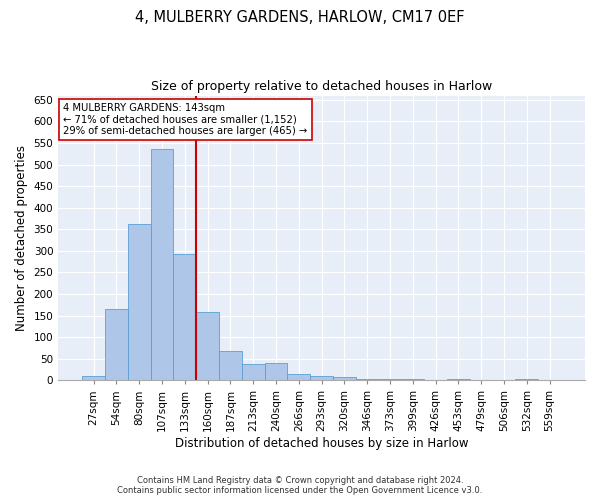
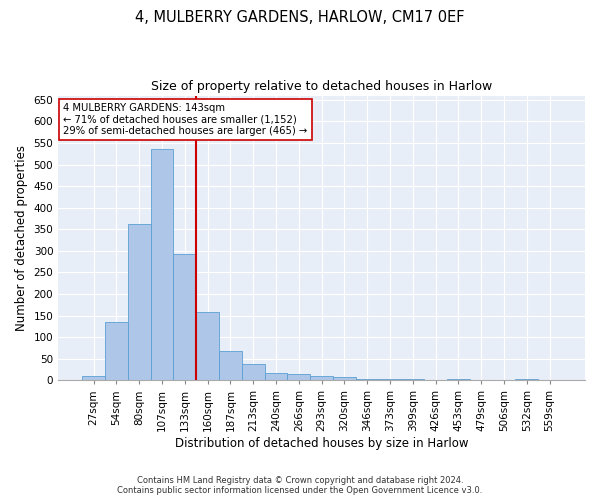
54sqm: 165 -> 135
240sqm: 40 -> 18
